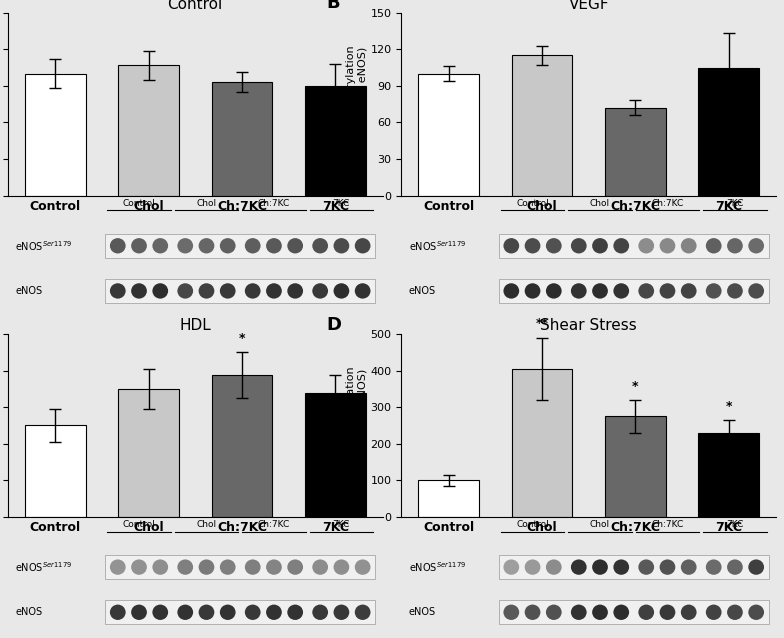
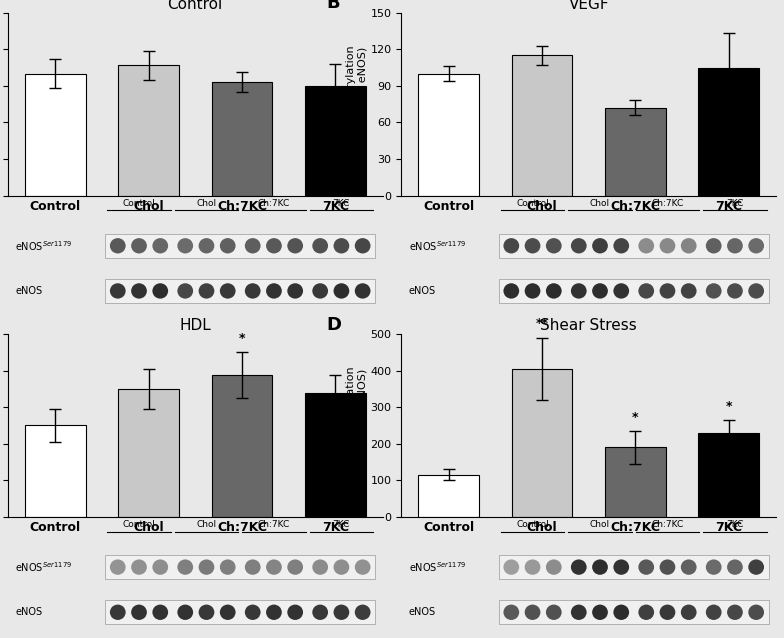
Shear Stress/Control: 100 -> 115
Shear Stress/Ch:7KC: 275 -> 190
